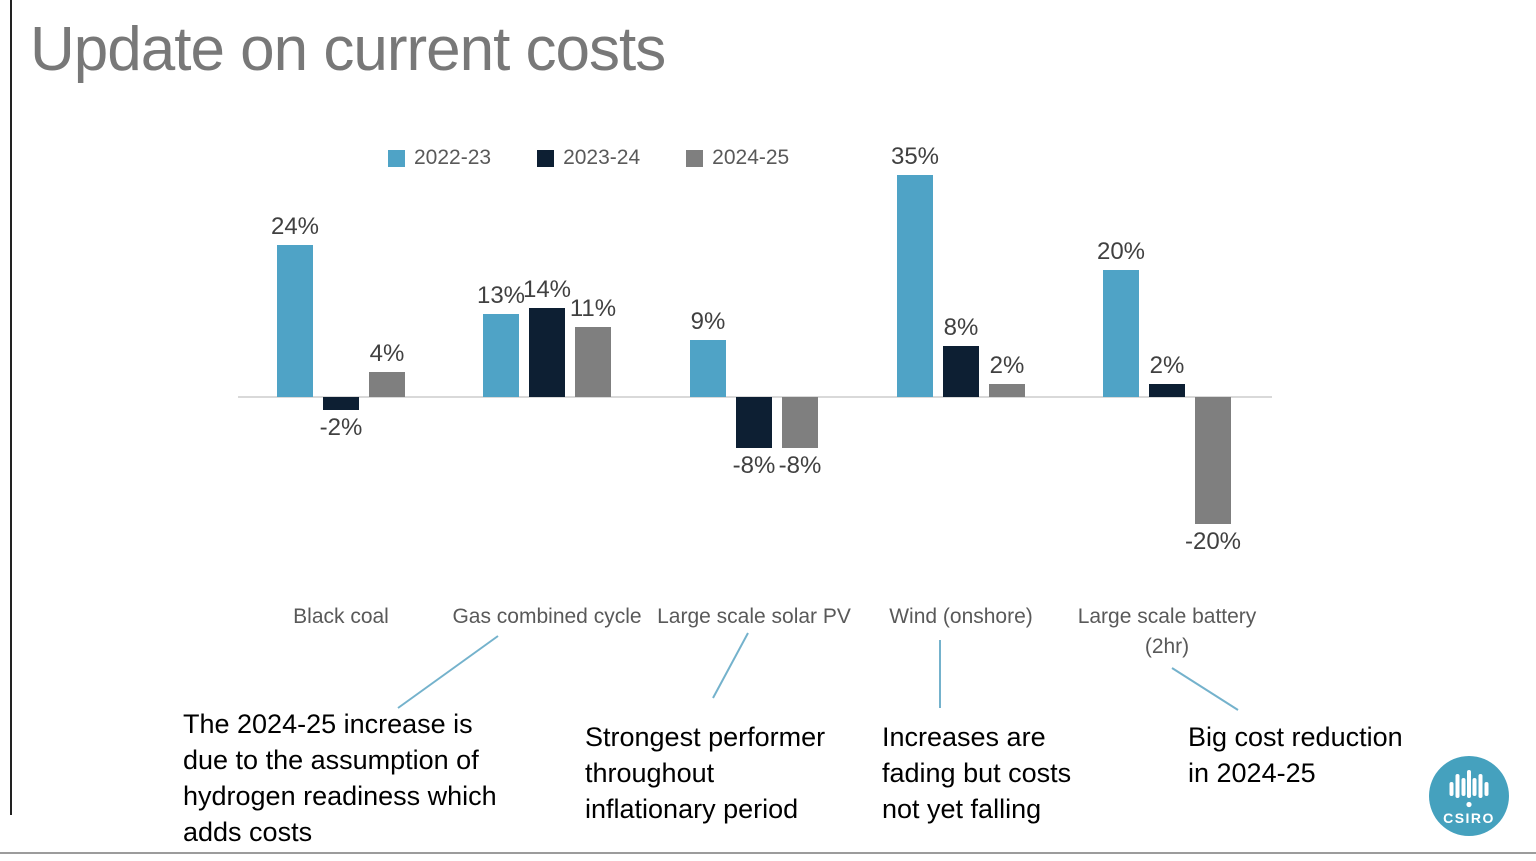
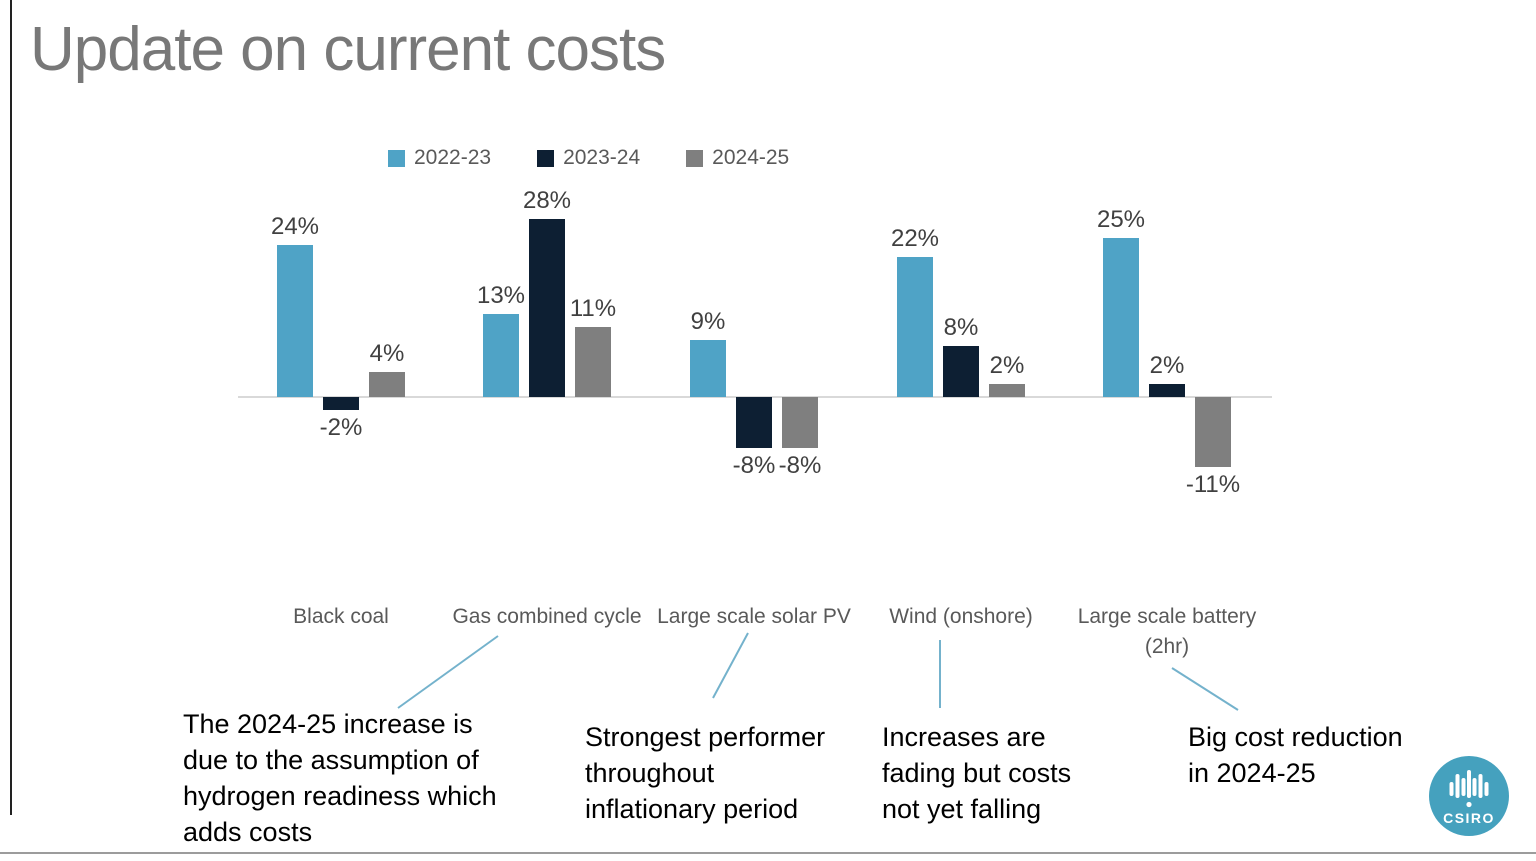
2023-24/Gas combined cycle: 14% -> 28%
2022-23/Wind (onshore): 35% -> 22%
2022-23/Large scale battery (2hr): 20% -> 25%
2024-25/Large scale battery (2hr): -20% -> -11%
